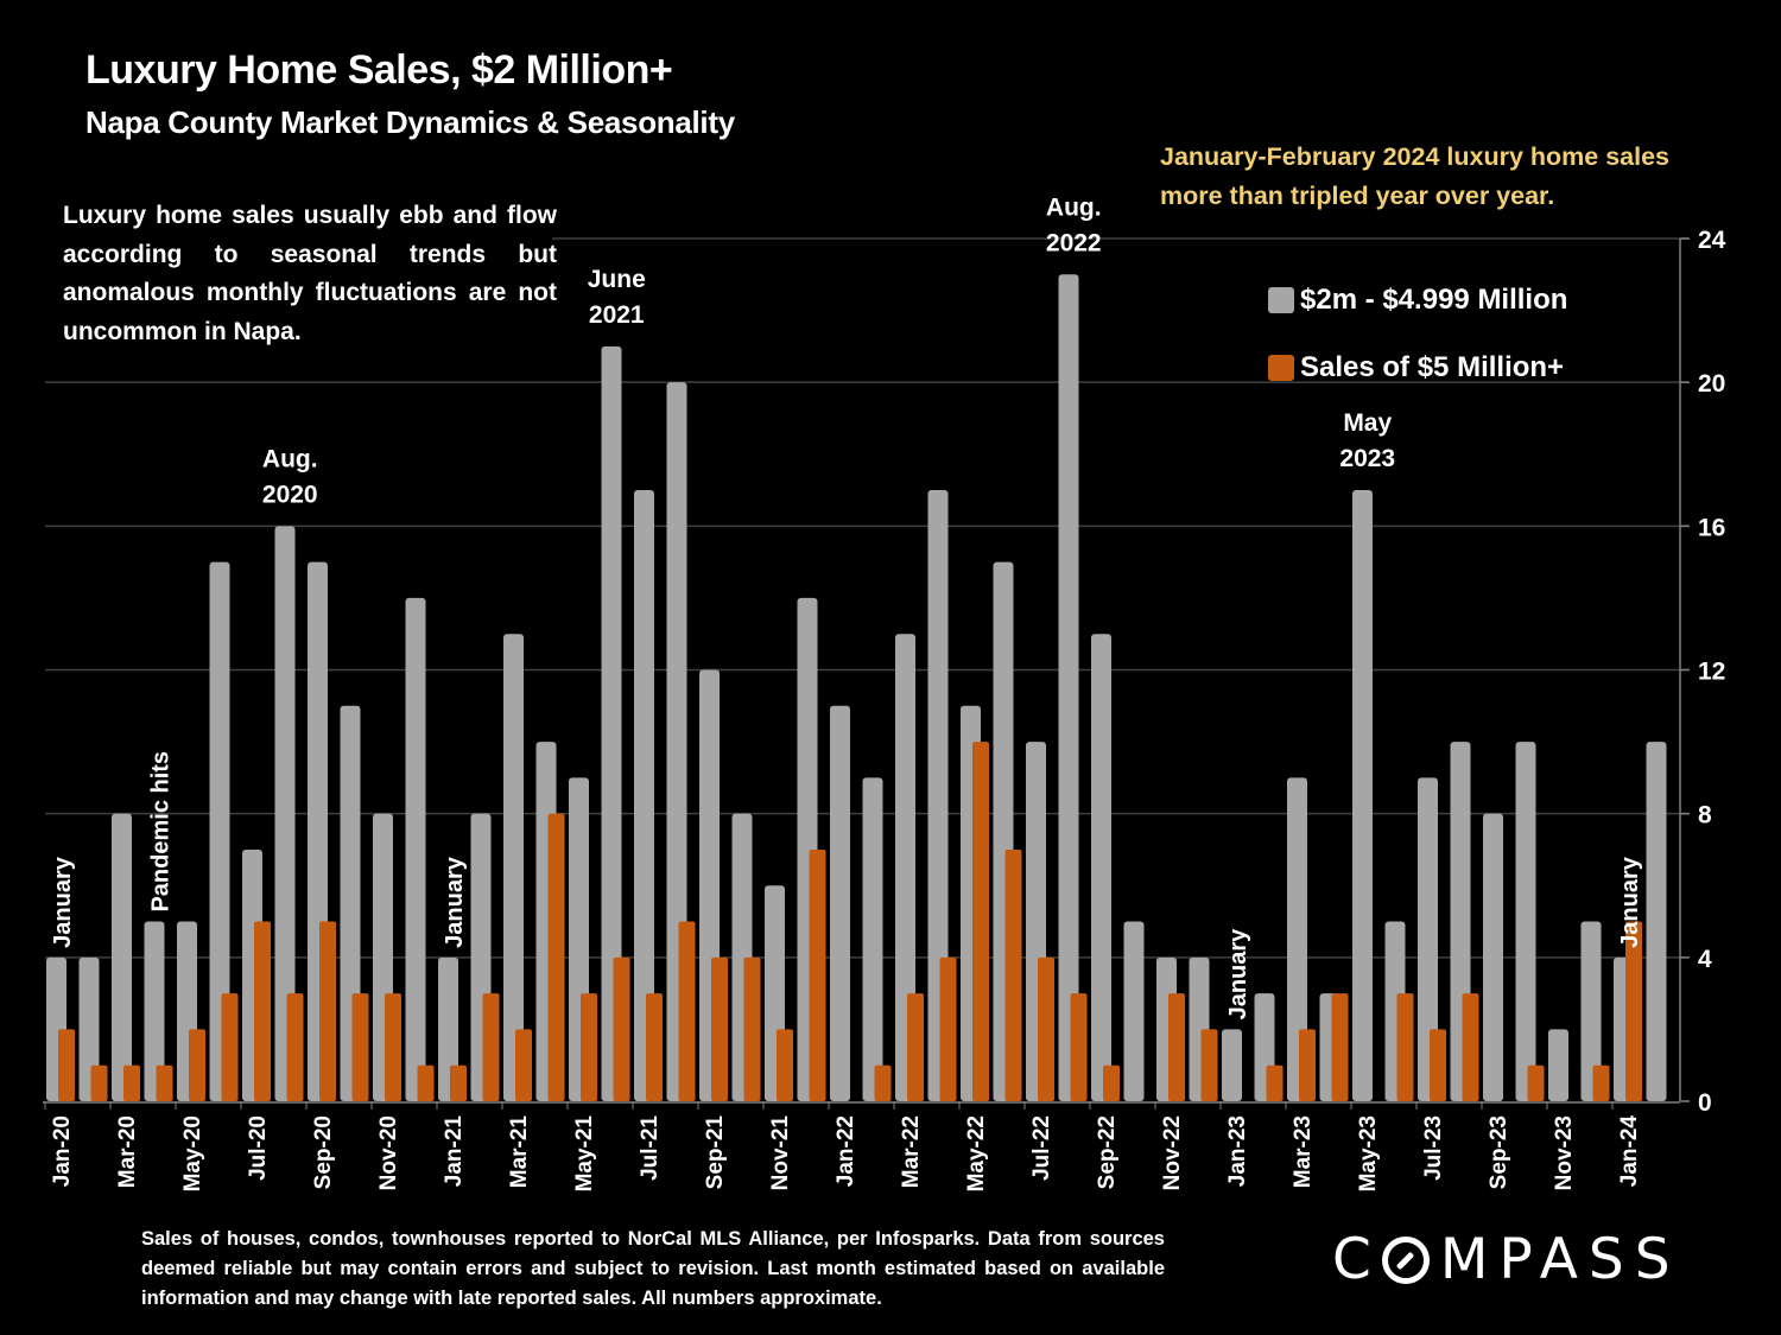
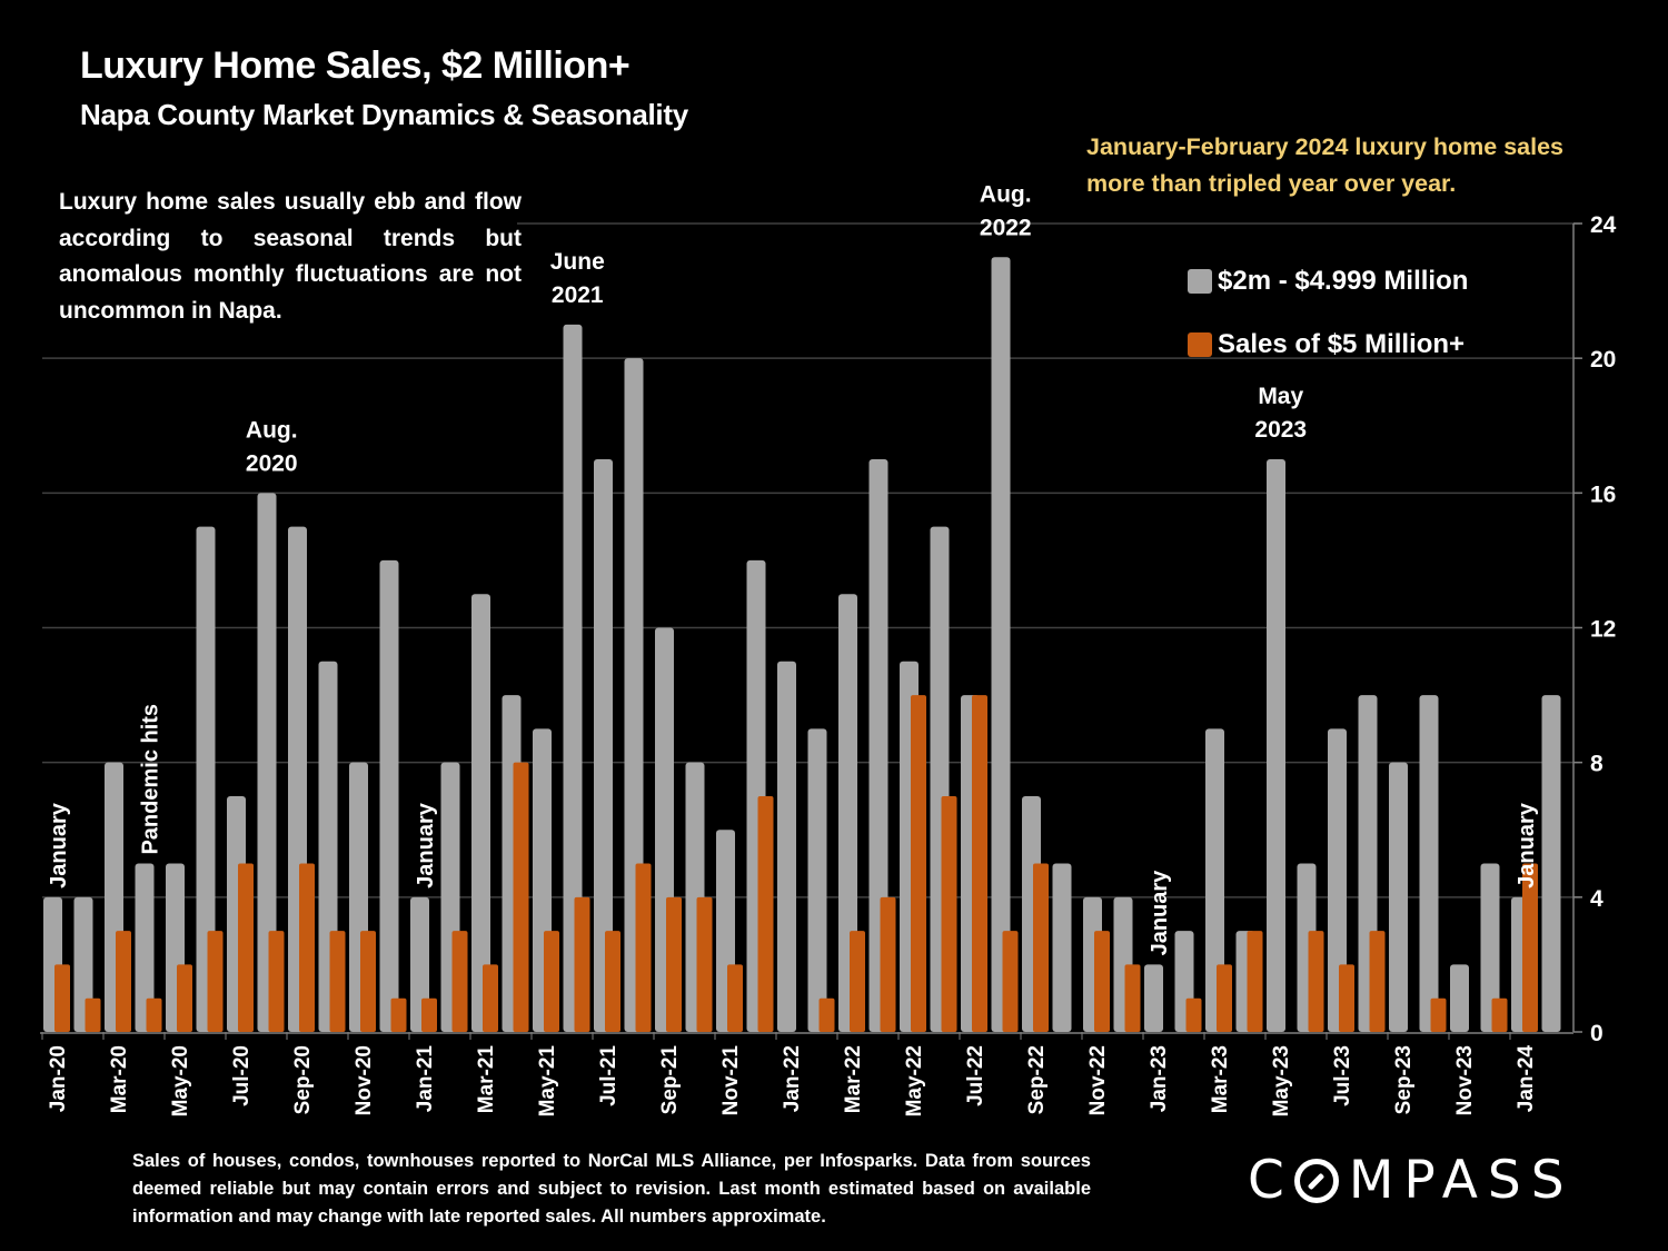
Sales of $5 Million+/Mar-20: 1 -> 3
Sales of $5 Million+/Jul-22: 4 -> 10
$2m - $4.999 Million/Sep-22: 13 -> 7
Sales of $5 Million+/Sep-22: 1 -> 5
